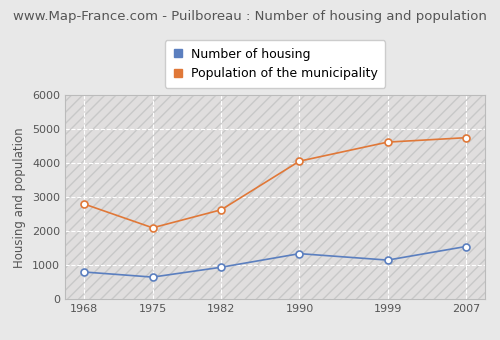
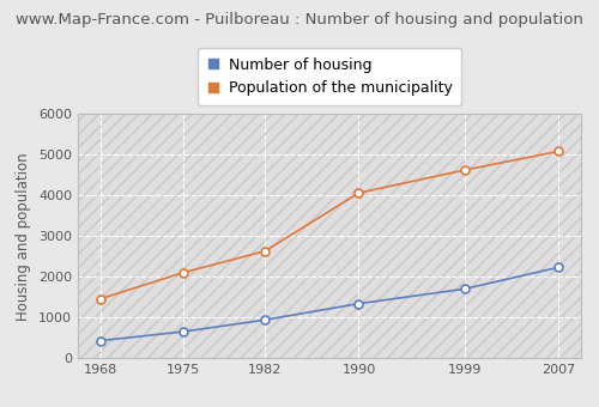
Number of housing/1968: 800 -> 430
Population of the municipality/1968: 2800 -> 1460
Number of housing/1999: 1150 -> 1700
Number of housing/2007: 1550 -> 2230
Population of the municipality/2007: 4750 -> 5080
